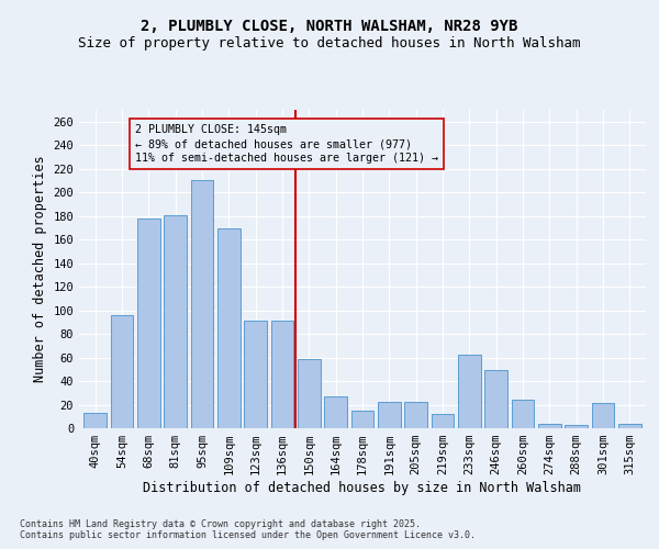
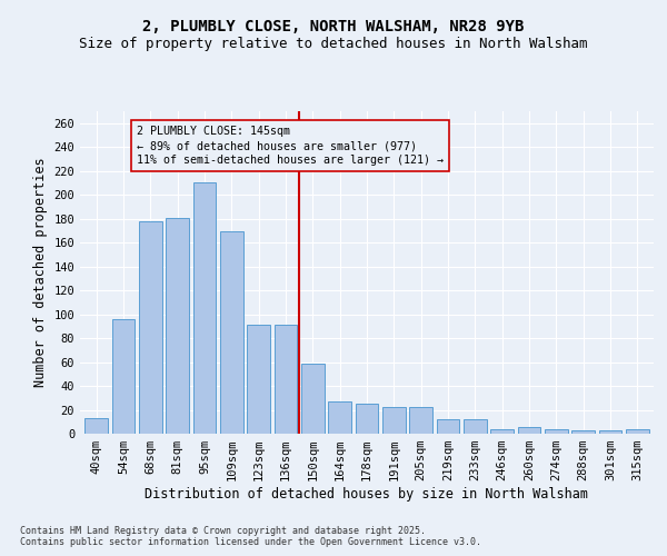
178sqm: 15 -> 25
233sqm: 62 -> 12
246sqm: 49 -> 4
260sqm: 24 -> 6
301sqm: 21 -> 3
